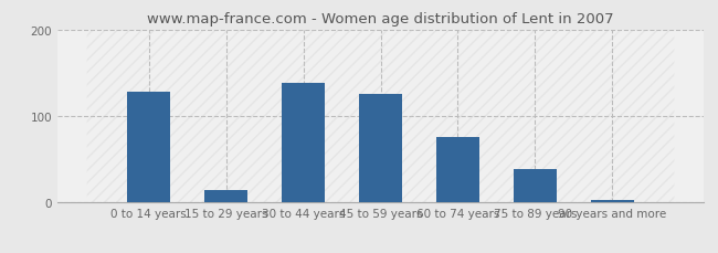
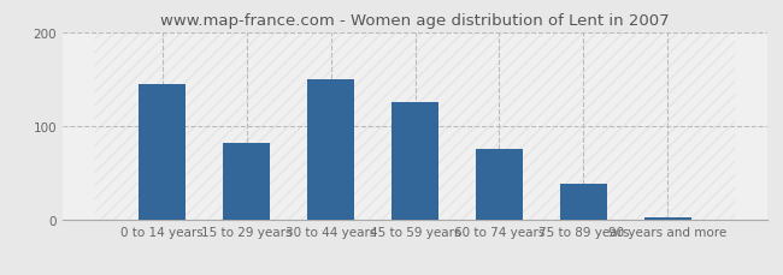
0 to 14 years: 128 -> 145
15 to 29 years: 14 -> 82
30 to 44 years: 138 -> 150
